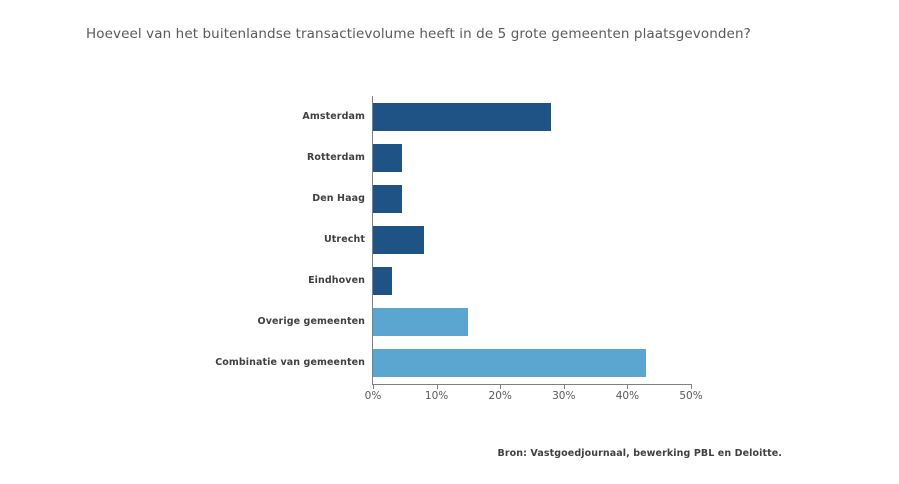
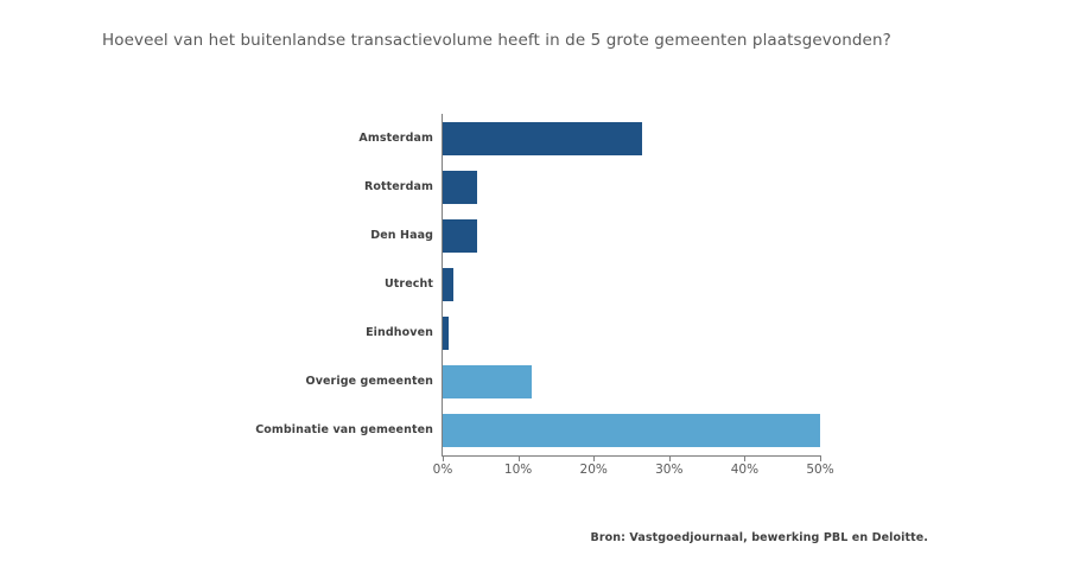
Amsterdam: 28% -> 26%
Utrecht: 8% -> 1%
Eindhoven: 3% -> 1%
Overige gemeenten: 15% -> 12%
Combinatie van gemeenten: 43% -> 50%
